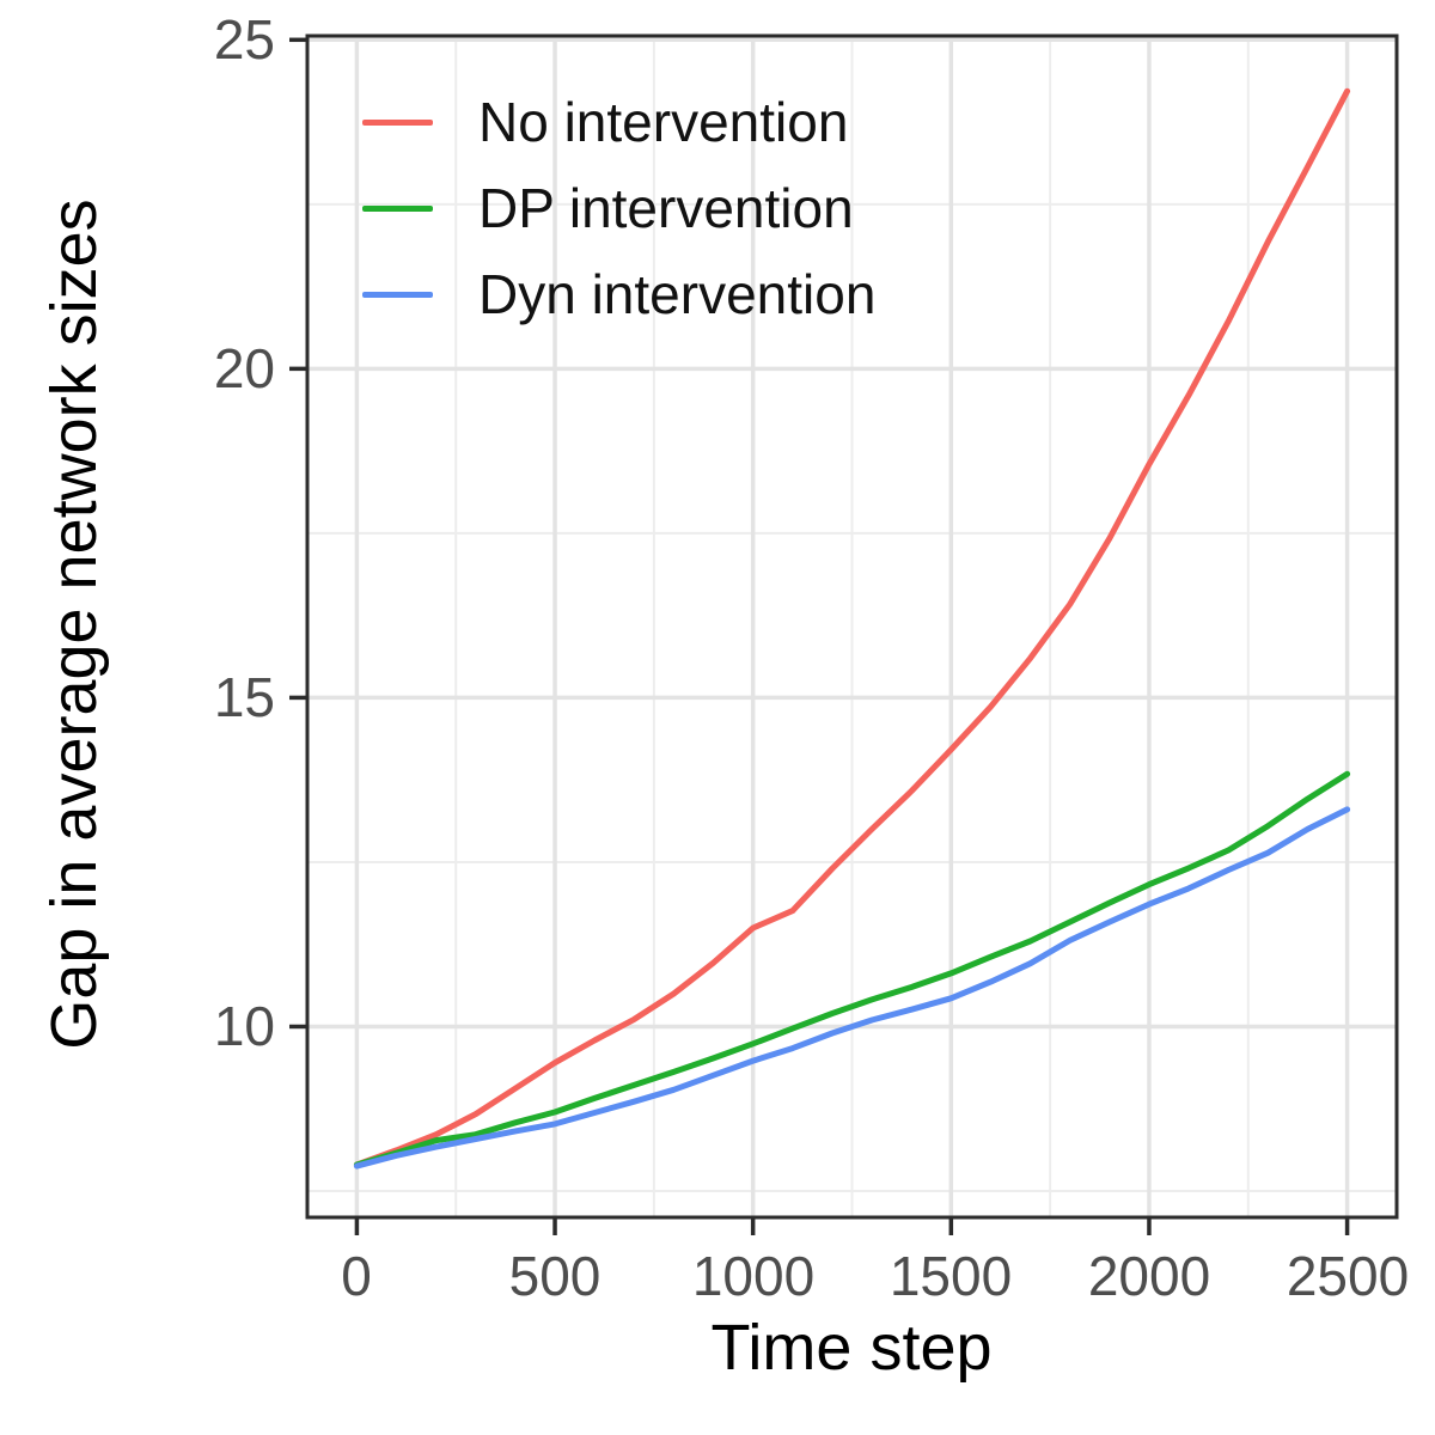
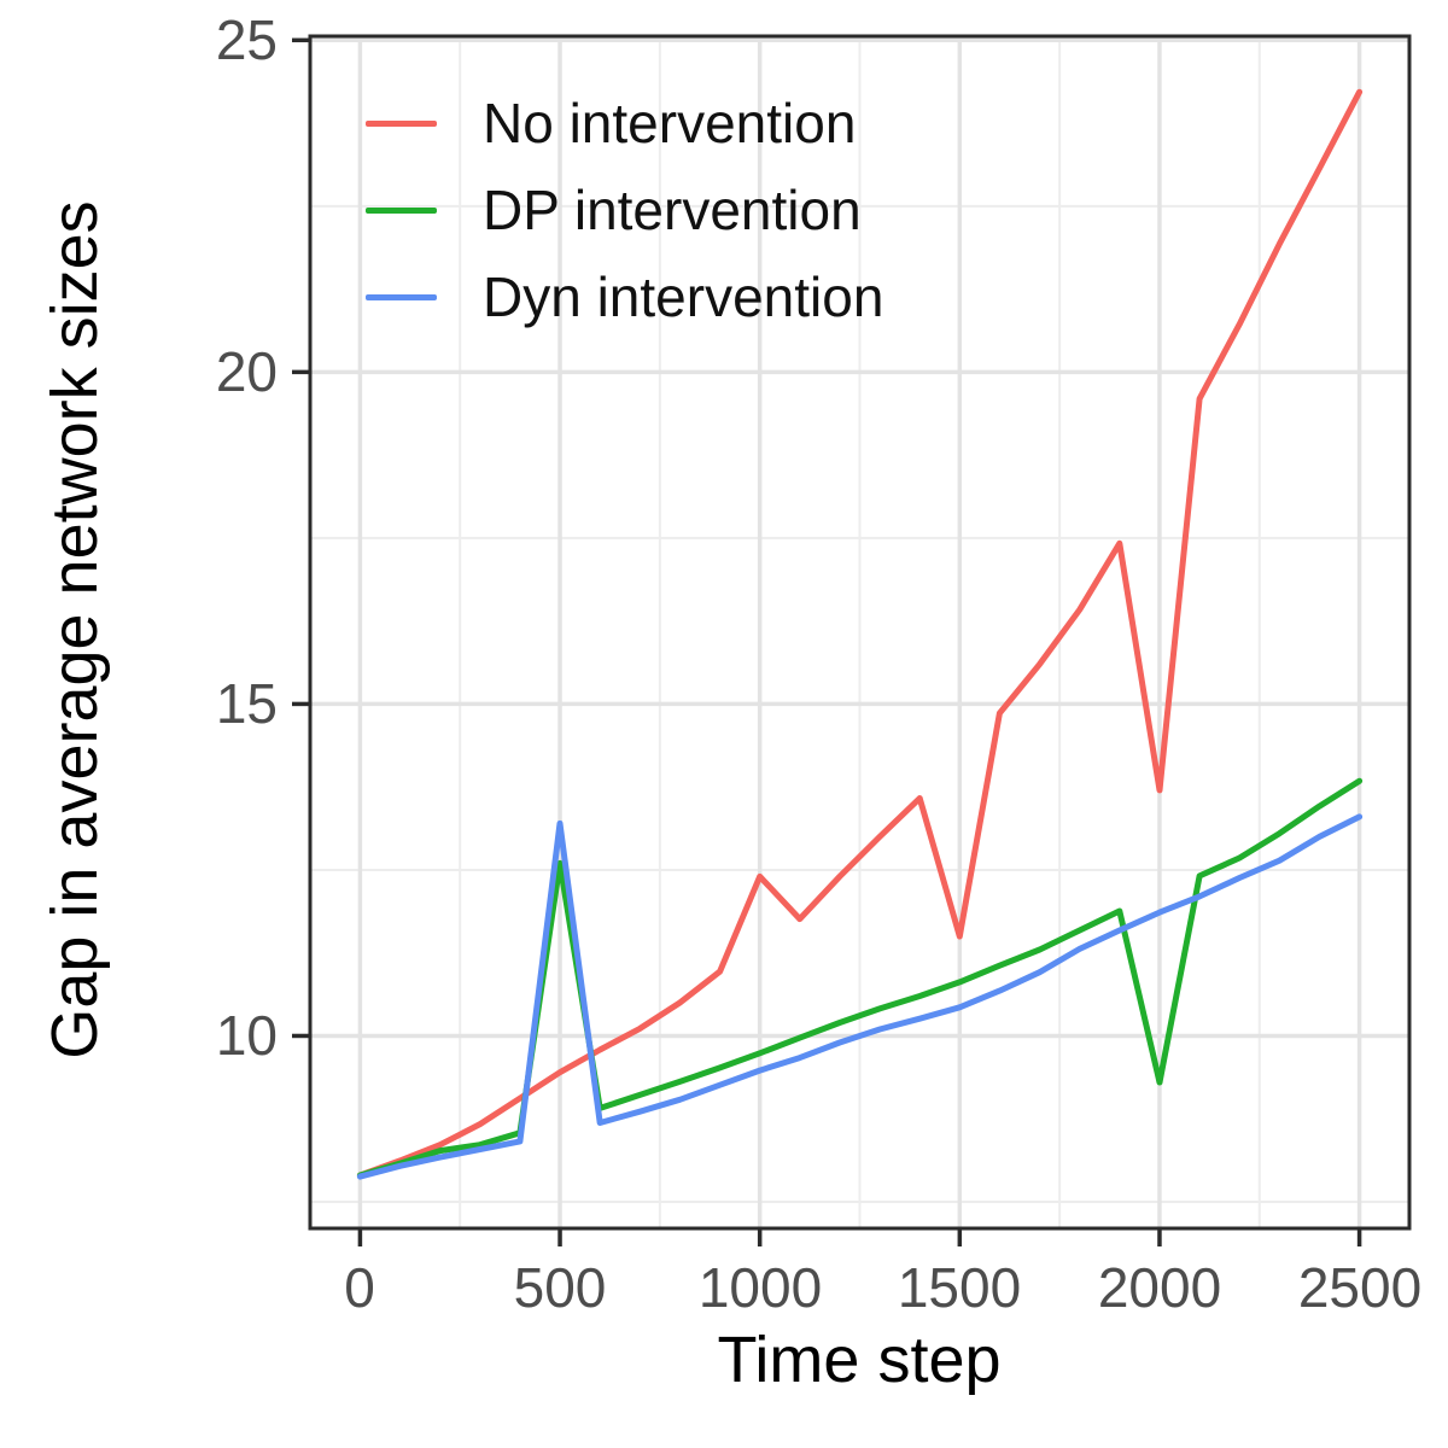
DP intervention/500: 8.7 -> 12.6
Dyn intervention/500: 8.5 -> 13.2
No intervention/1000: 11.5 -> 12.4
No intervention/1500: 14.2 -> 11.5
No intervention/2000: 18.6 -> 13.7
DP intervention/2000: 12.2 -> 9.3
